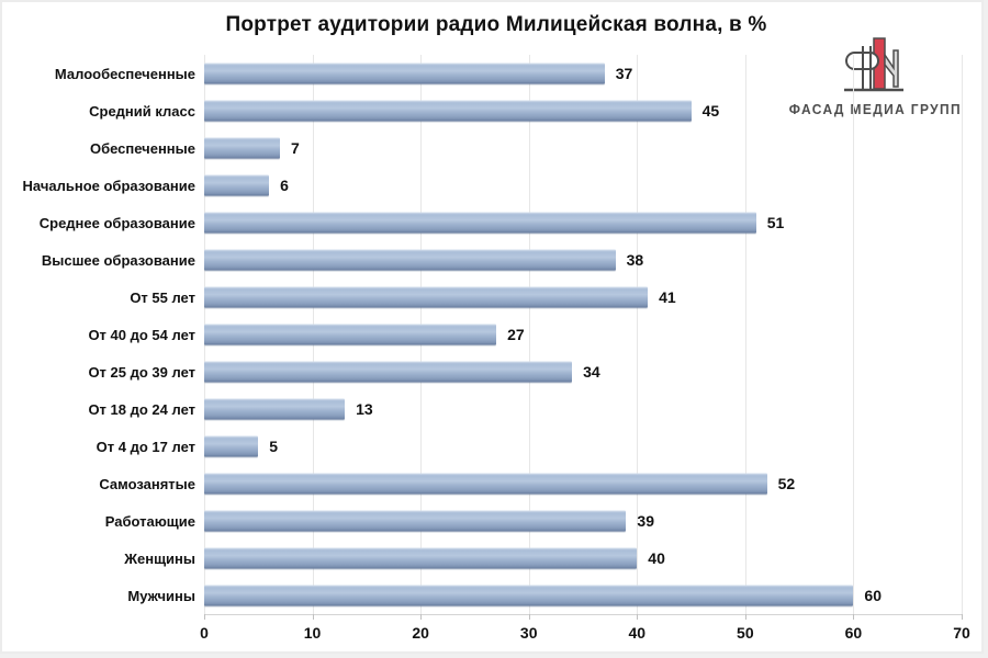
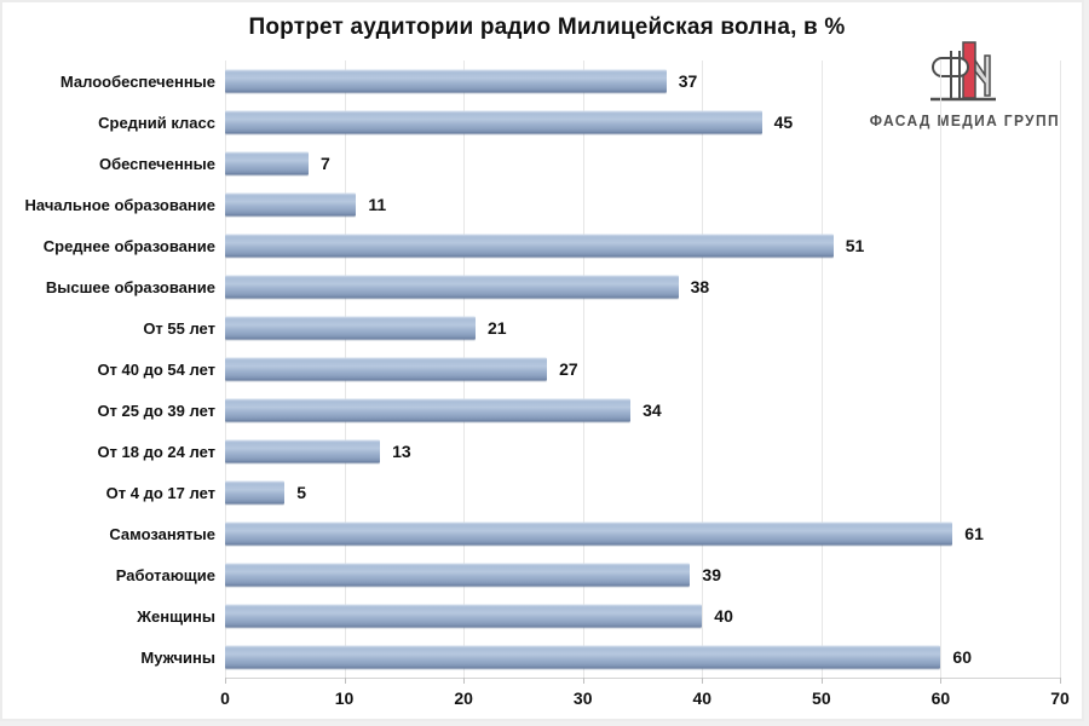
Начальное образование: 6 -> 11
От 55 лет: 41 -> 21
Самозанятые: 52 -> 61
